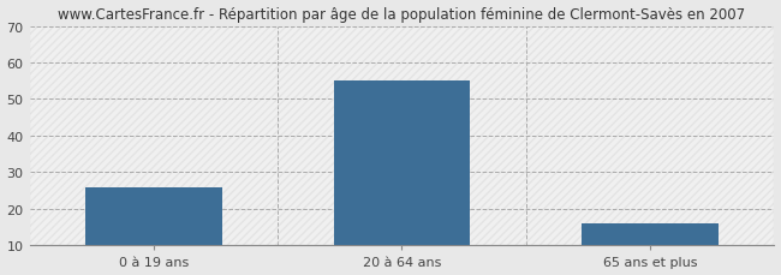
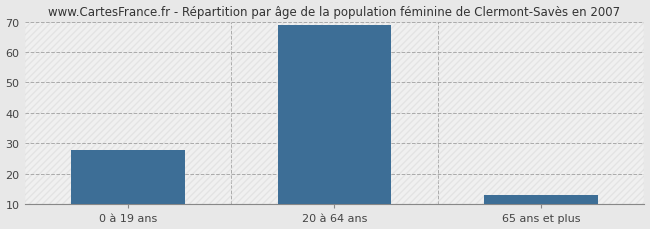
0 à 19 ans: 26 -> 28
20 à 64 ans: 55 -> 69
65 ans et plus: 16 -> 13
